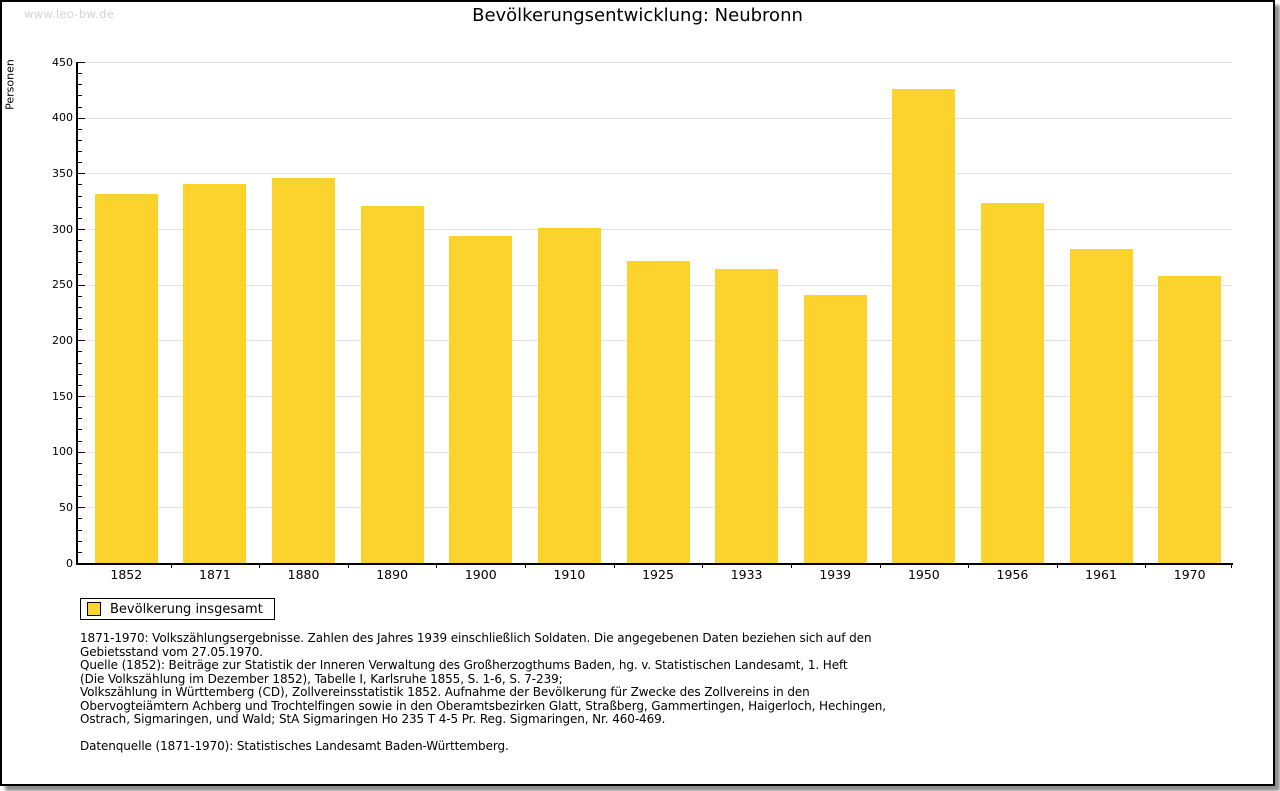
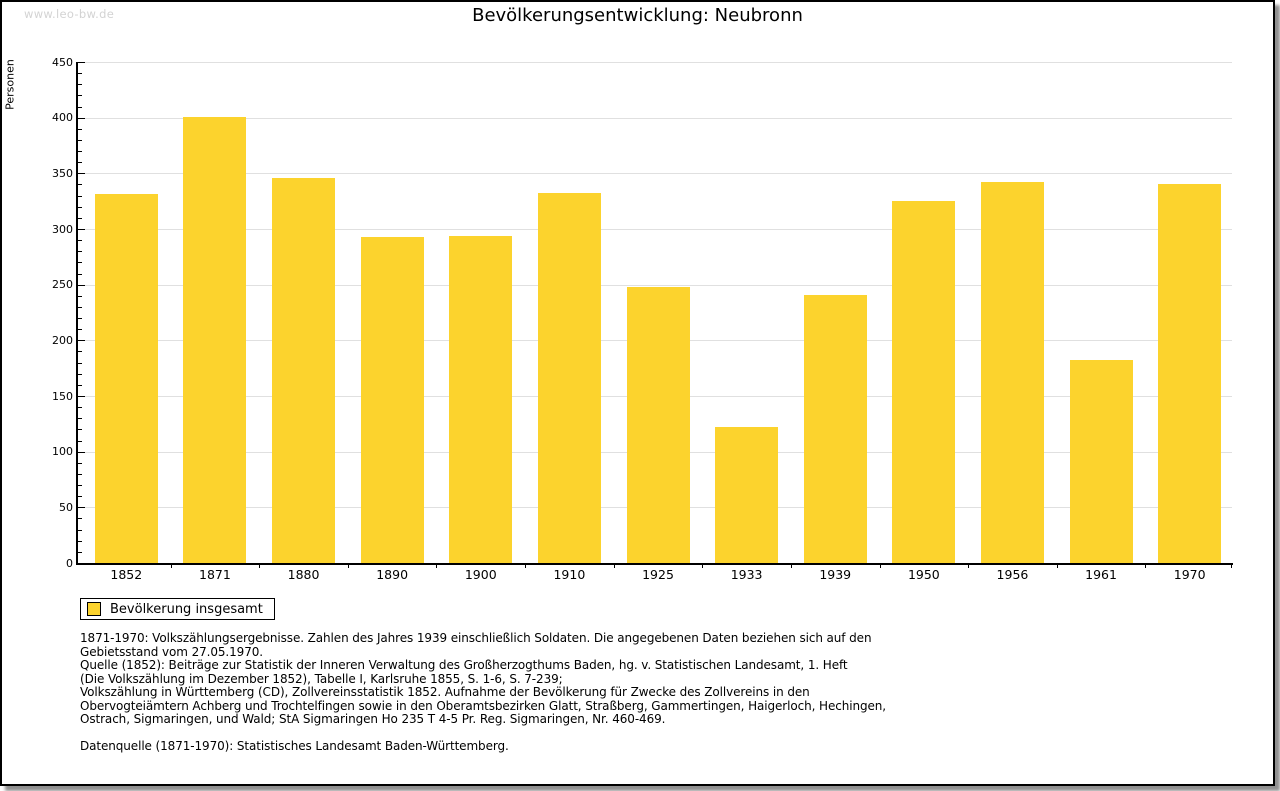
1871: 340 -> 401
1890: 321 -> 293
1910: 301 -> 332
1925: 271 -> 248
1933: 264 -> 122
1950: 426 -> 325
1956: 323 -> 342
1961: 282 -> 182
1970: 258 -> 340
